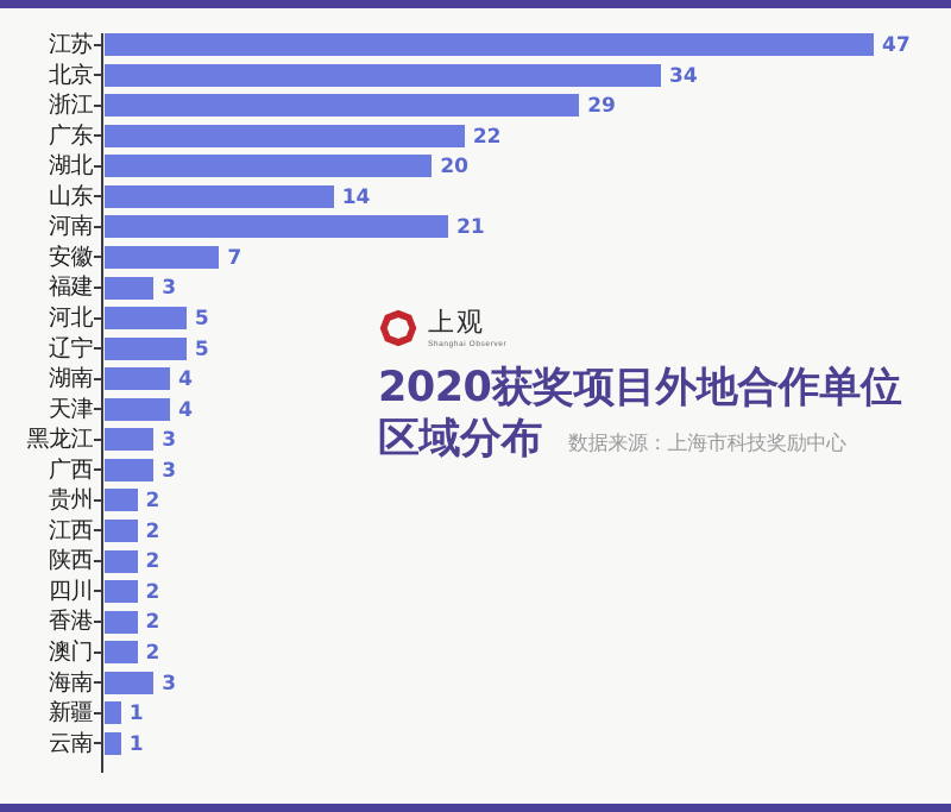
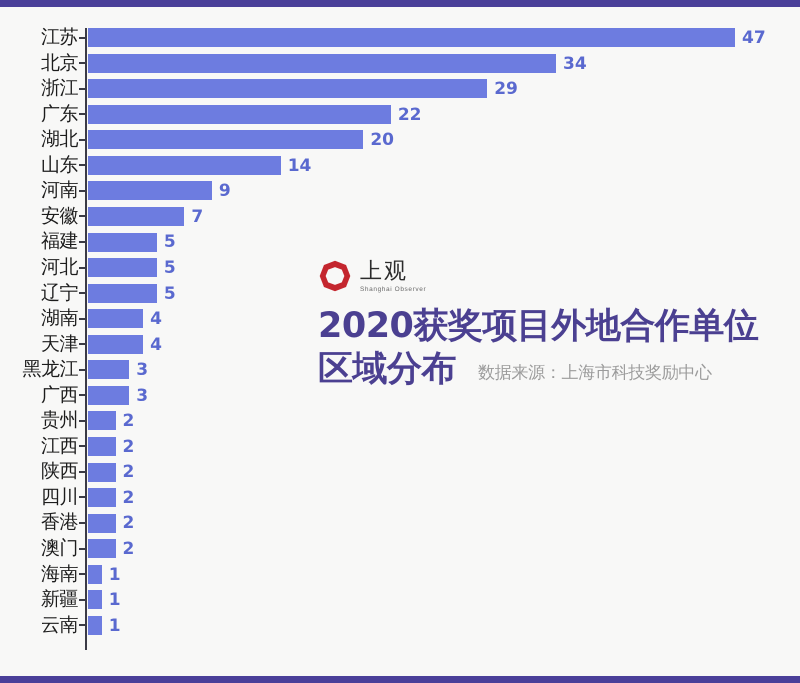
河南: 21 -> 9
福建: 3 -> 5
海南: 3 -> 1
